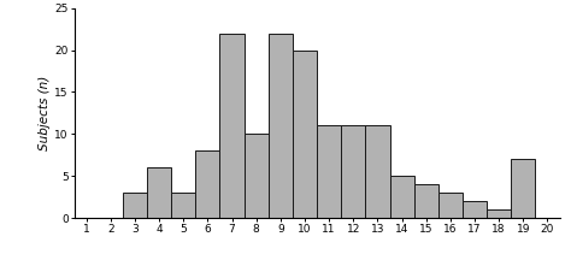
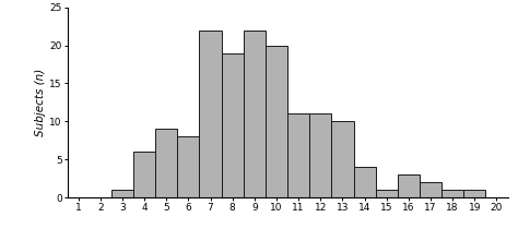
3: 3 -> 1
5: 3 -> 9
8: 10 -> 19
13: 11 -> 10
14: 5 -> 4
15: 4 -> 1
19: 7 -> 1
